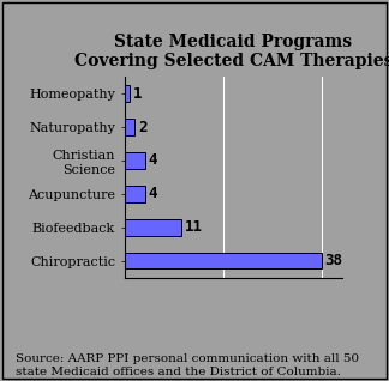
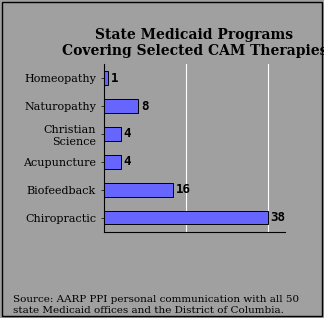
Naturopathy: 2 -> 8
Biofeedback: 11 -> 16
